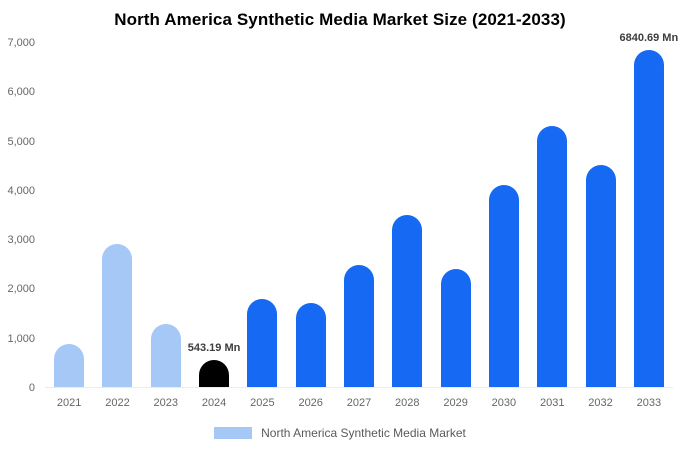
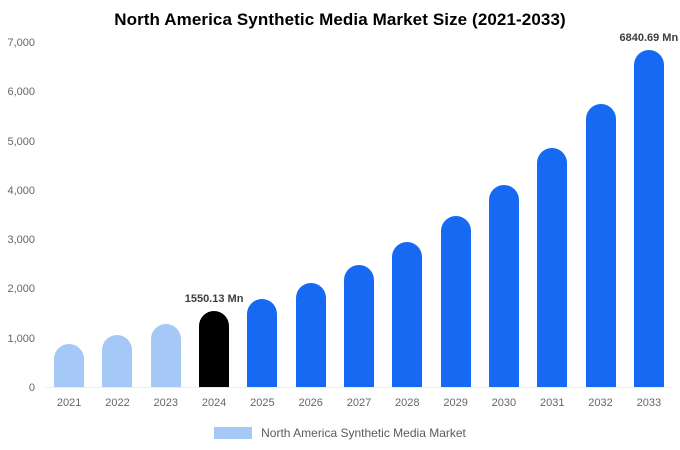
2022: 2900 -> 1100
2024: 543.19 -> 1550.13
2026: 1700 -> 2100
2028: 3500 -> 3000
2029: 2400 -> 3500
2031: 5300 -> 4800
2032: 4500 -> 5800
